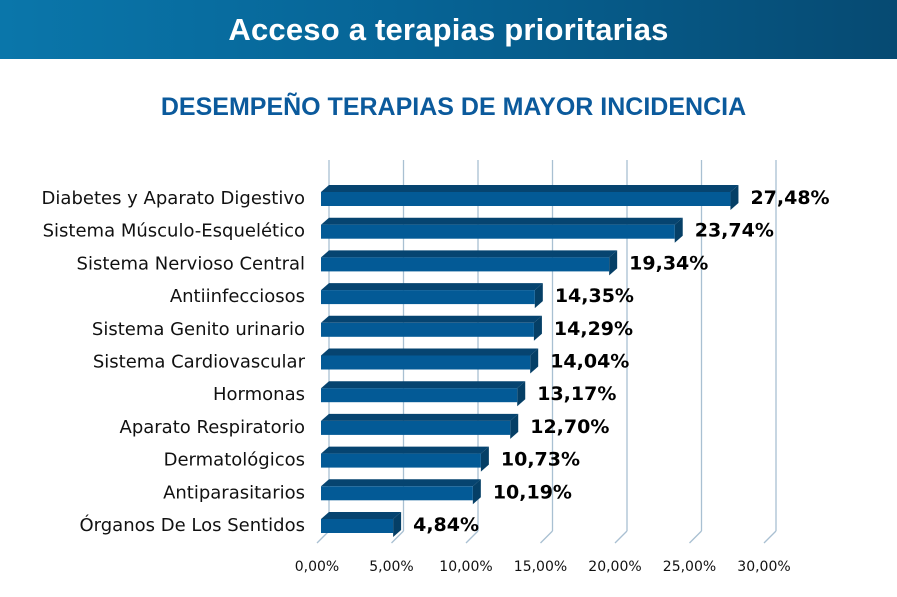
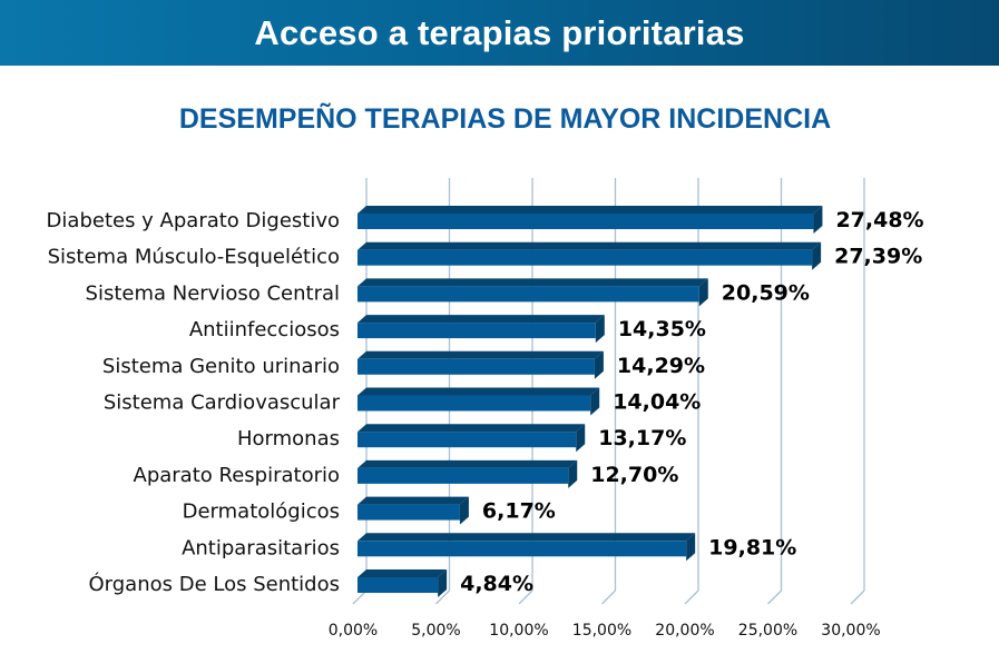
Sistema Músculo-Esquelético: 23,74% -> 27,39%
Sistema Nervioso Central: 19,34% -> 20,59%
Dermatológicos: 10,73% -> 6,17%
Antiparasitarios: 10,19% -> 19,81%
